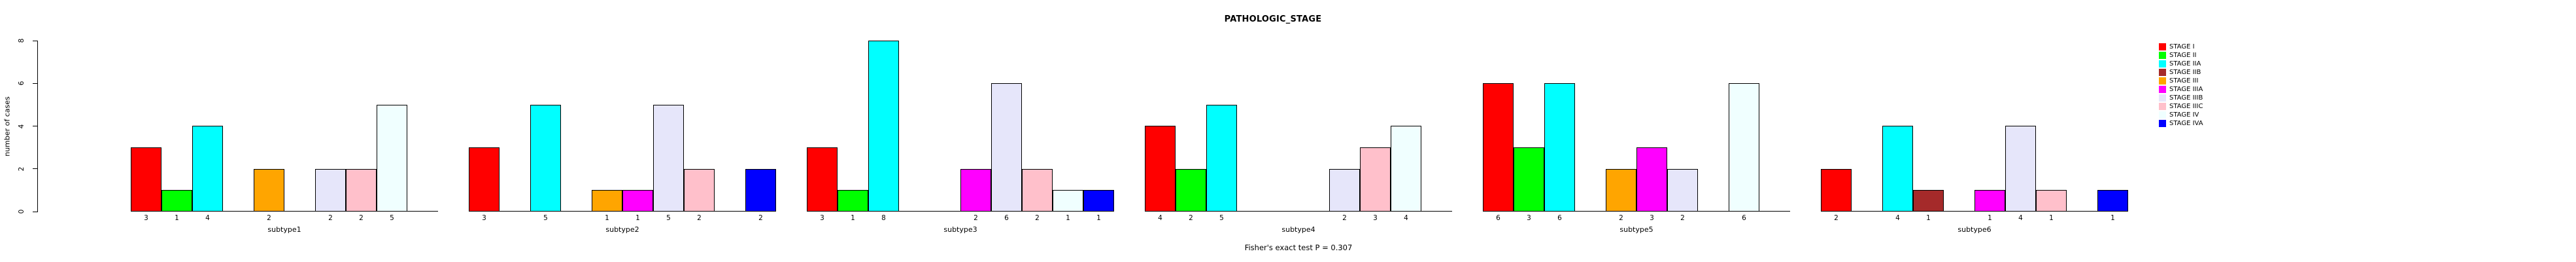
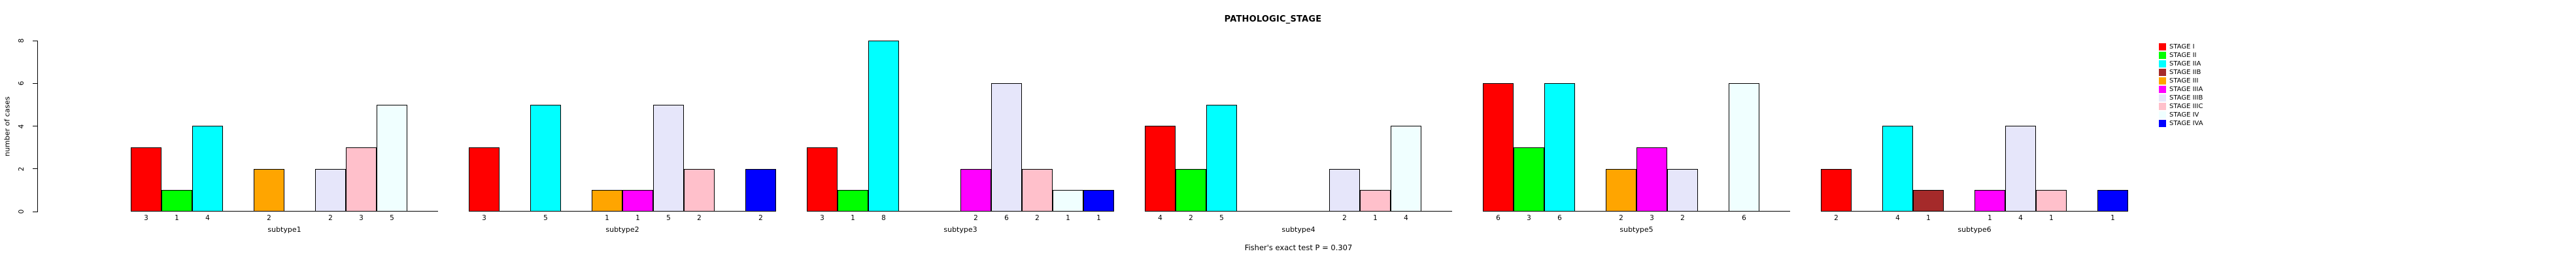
STAGE IIIC/subtype1: 2 -> 3
STAGE IIIC/subtype4: 3 -> 1
